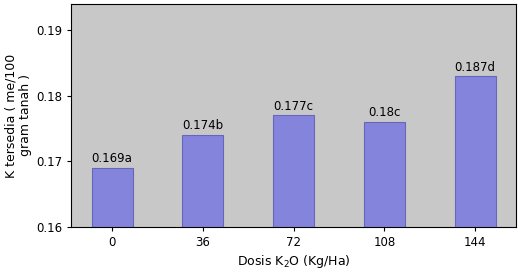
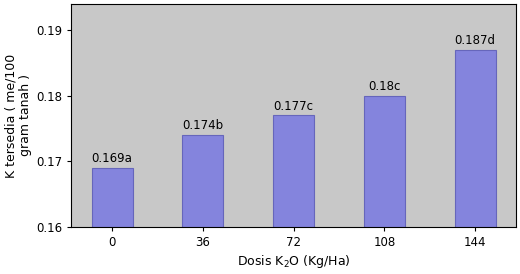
108: 0.176 -> 0.180
144: 0.183 -> 0.187
